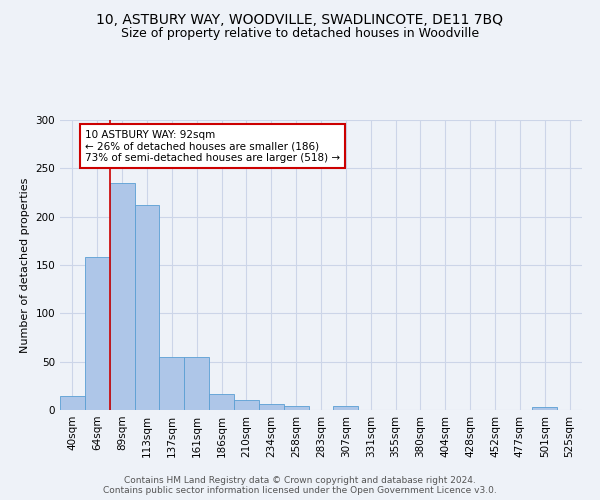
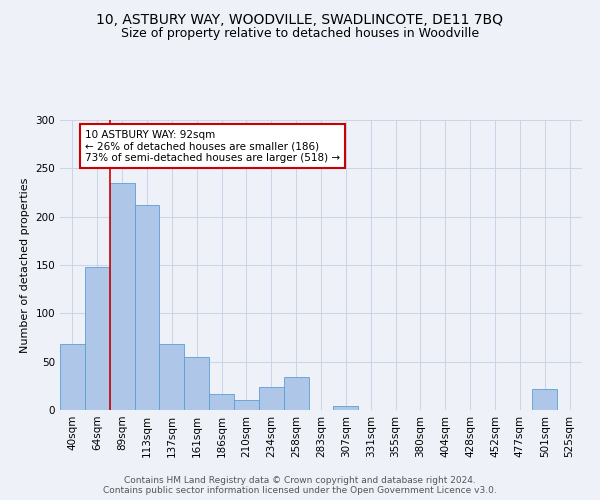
40sqm: 15 -> 68
64sqm: 158 -> 148
137sqm: 55 -> 68
234sqm: 6 -> 24
258sqm: 4 -> 34
501sqm: 3 -> 22
